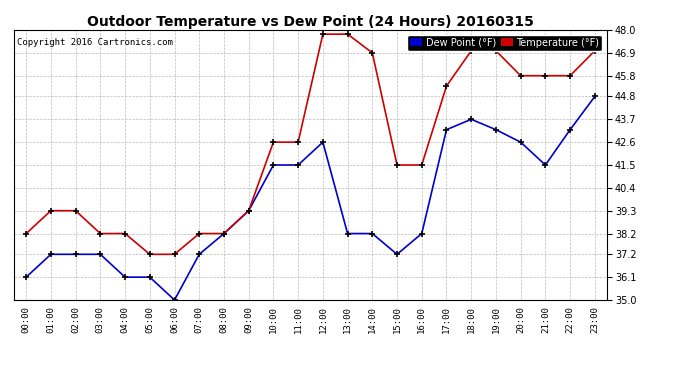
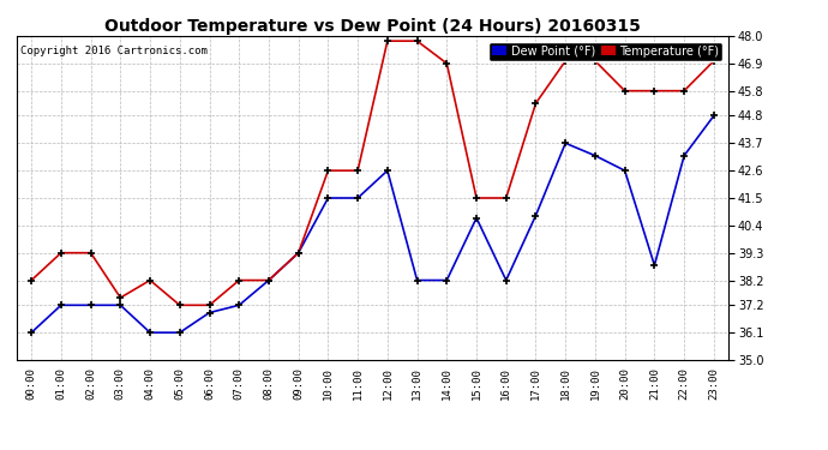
Temperature (°F)/03:00: 38.2 -> 37.5
Dew Point (°F)/06:00: 35.0 -> 36.9
Dew Point (°F)/15:00: 37.2 -> 40.7
Dew Point (°F)/17:00: 43.2 -> 40.8
Dew Point (°F)/21:00: 41.5 -> 38.8
